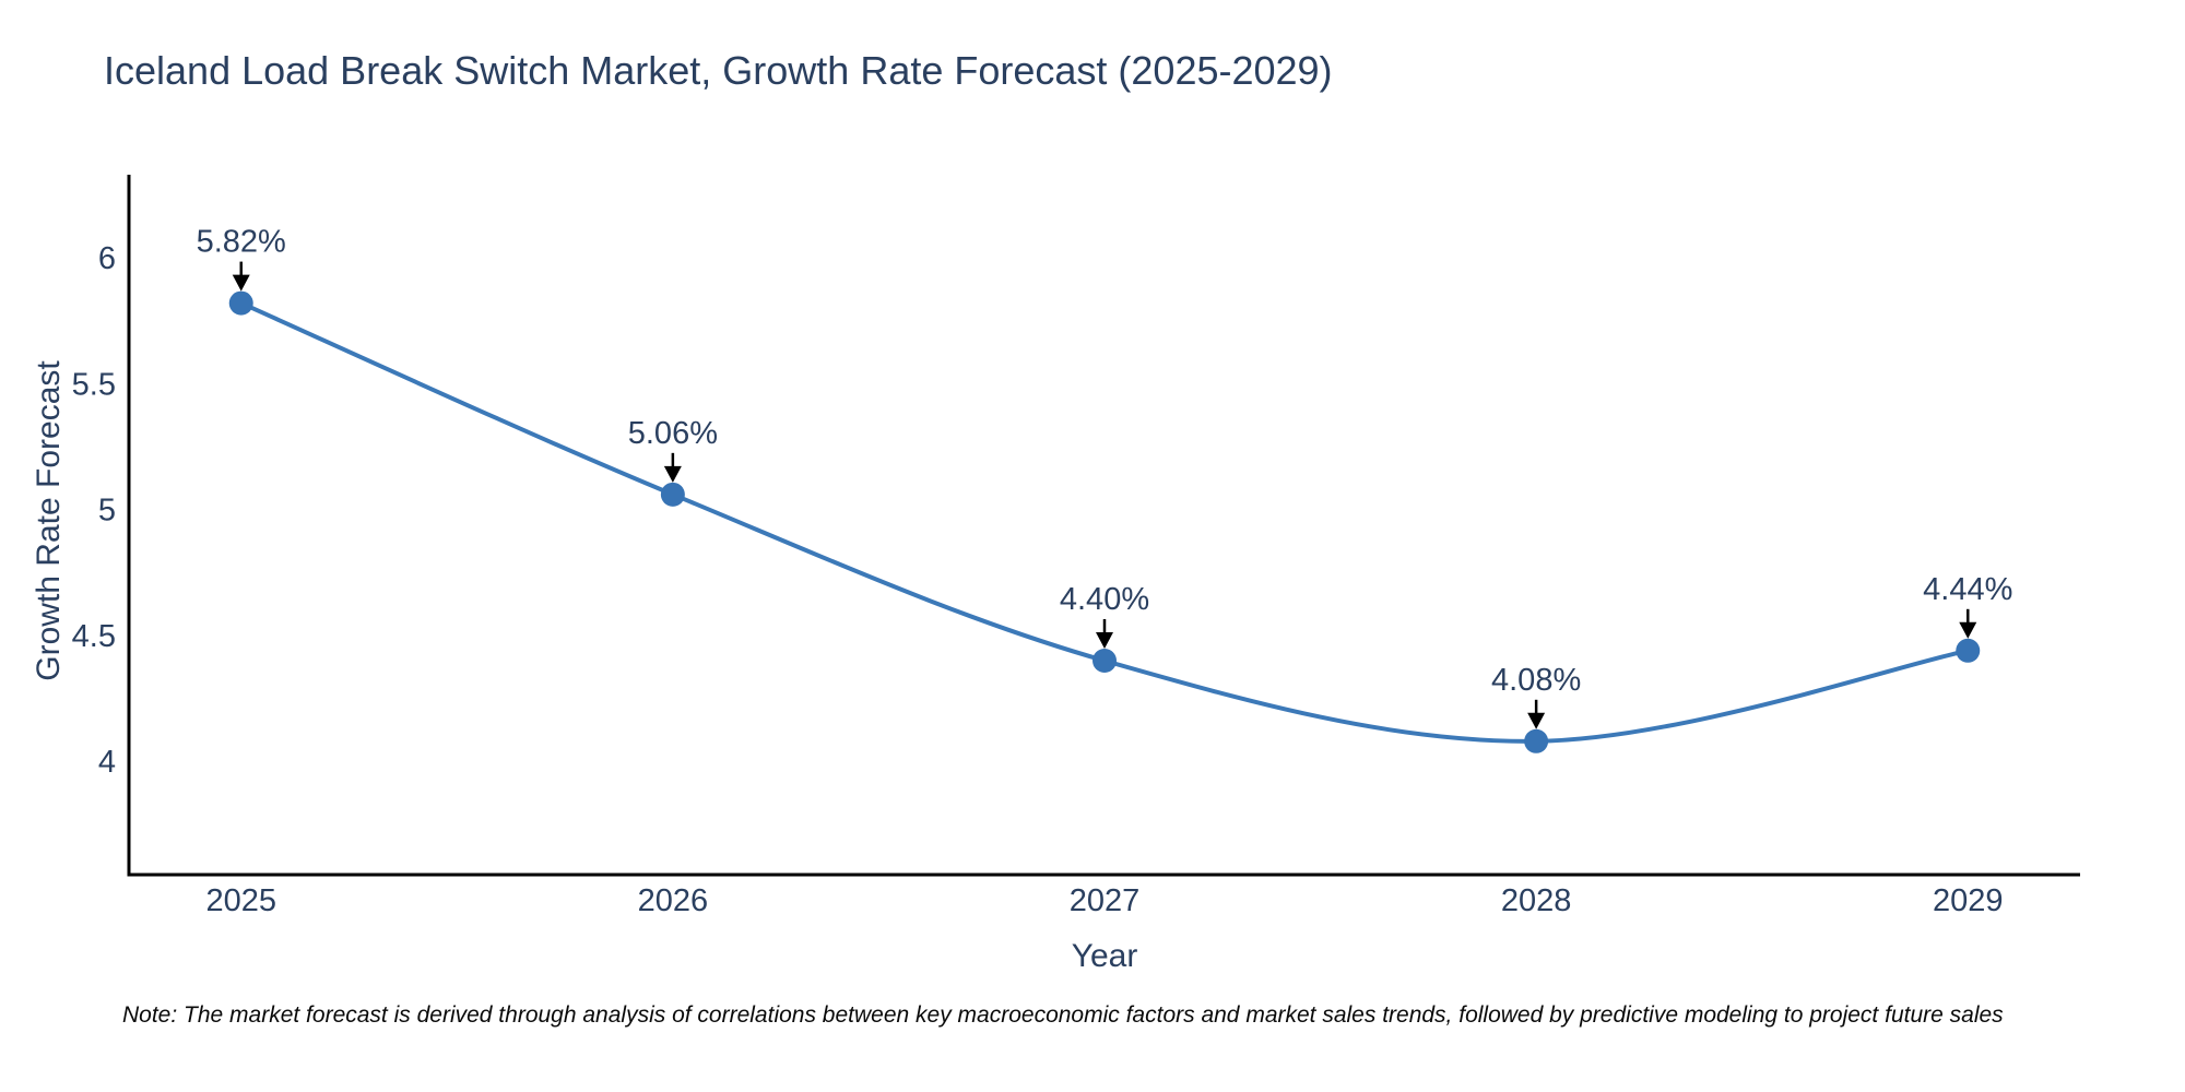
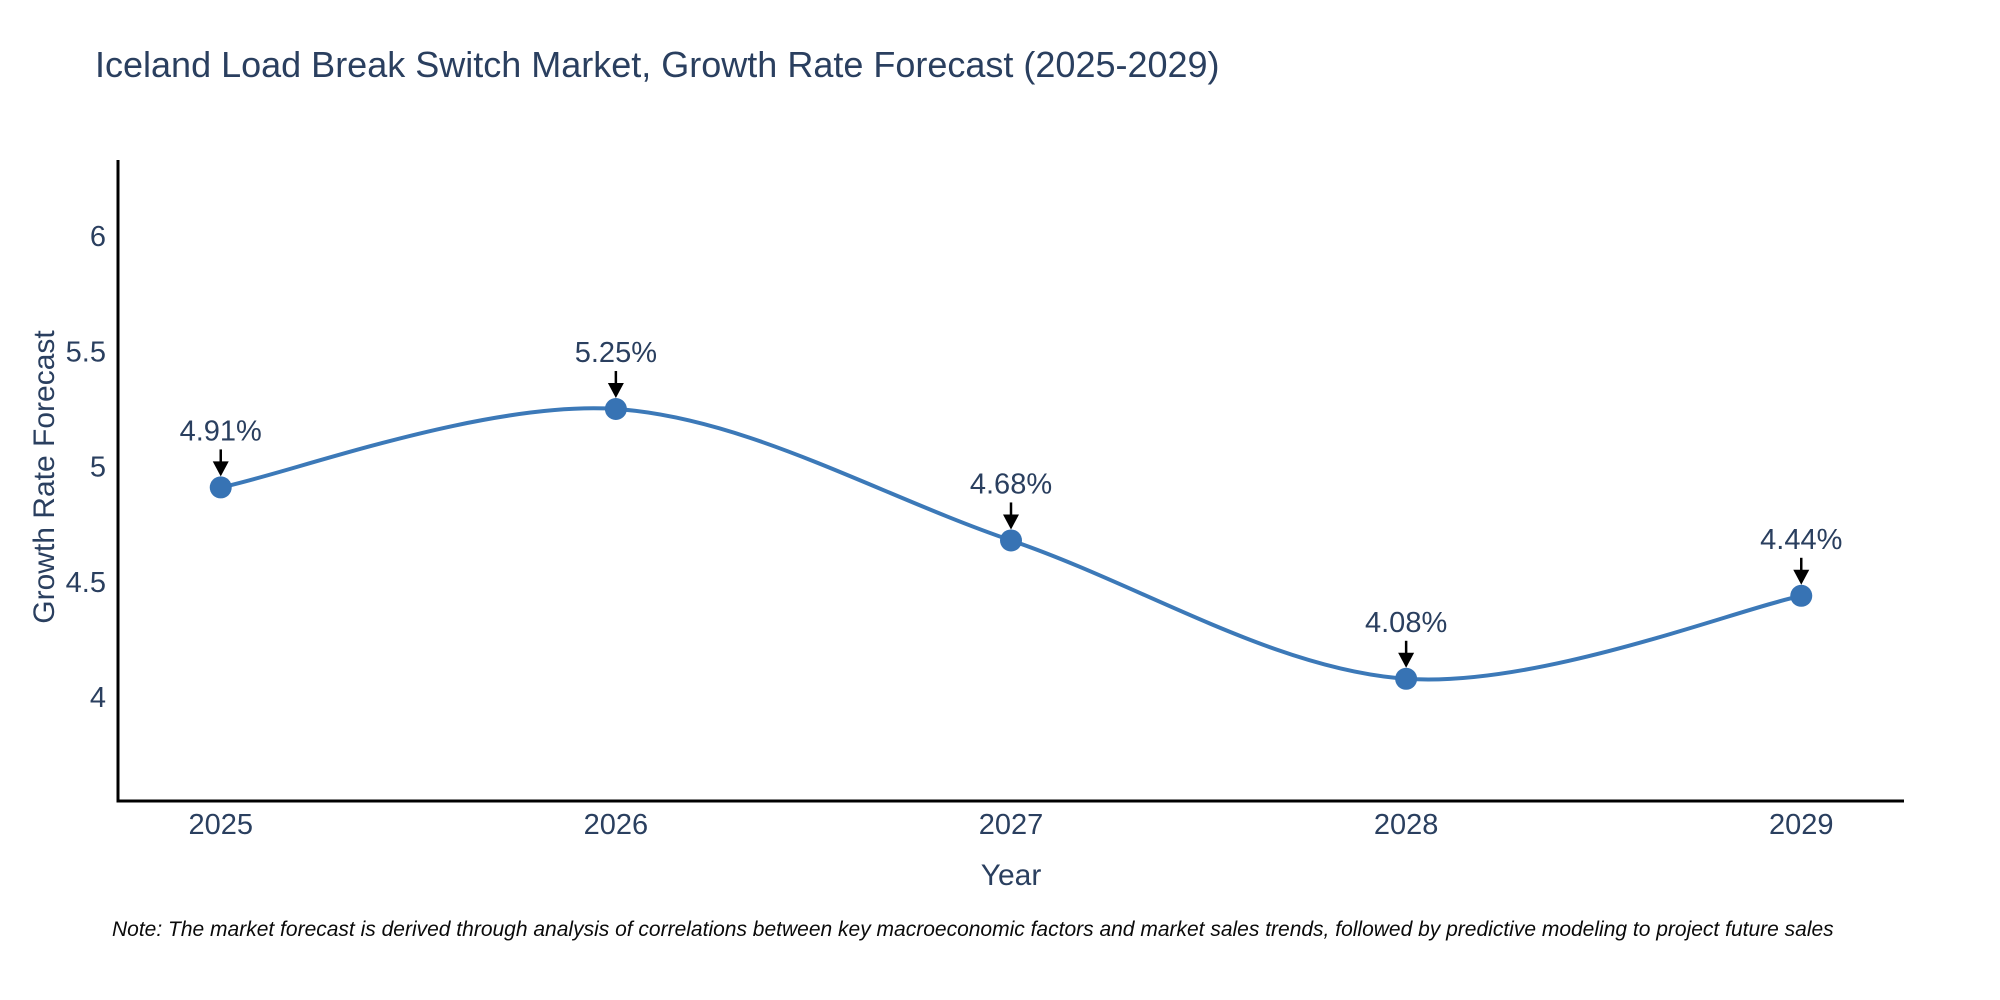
2025: 5.82% -> 4.91%
2026: 5.06% -> 5.25%
2027: 4.40% -> 4.68%
